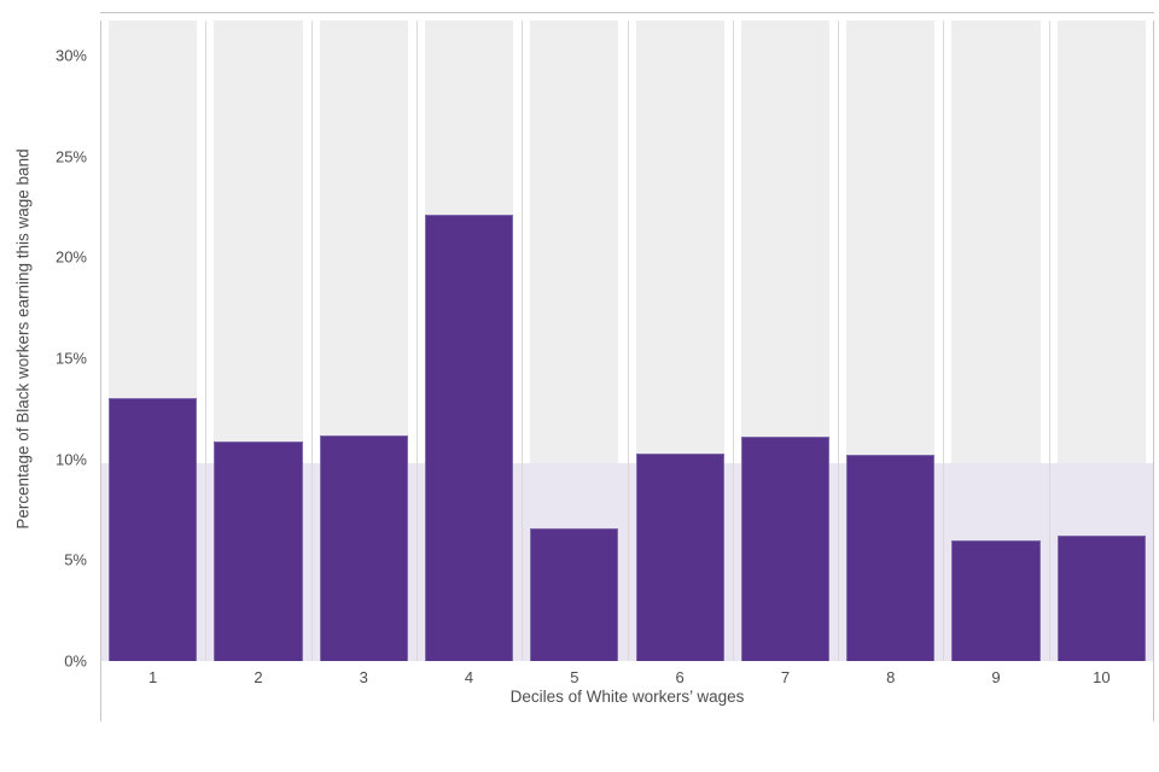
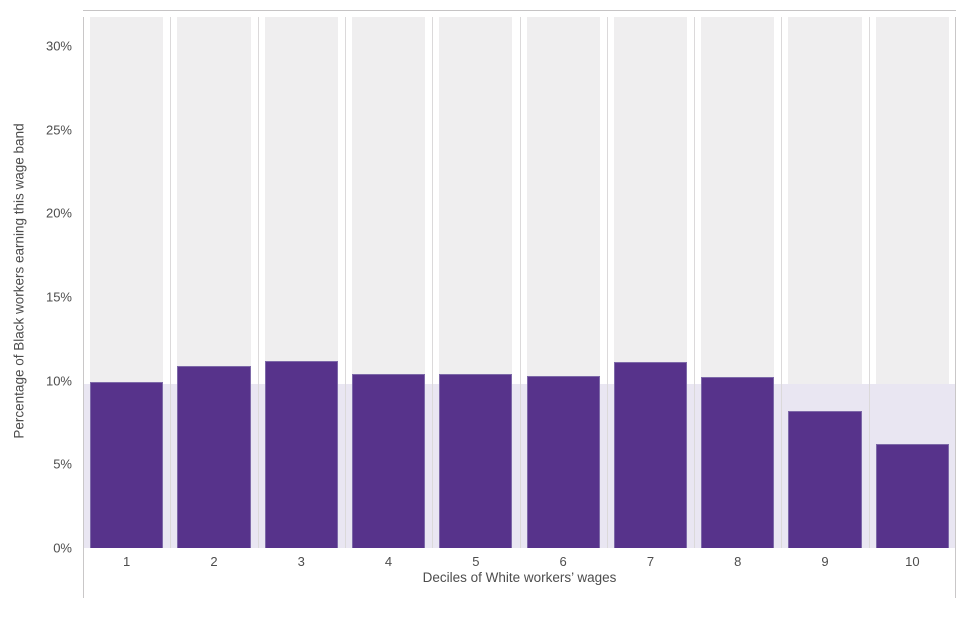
1: 13.0% -> 9.9%
4: 22.1% -> 10.4%
5: 6.6% -> 10.4%
9: 6.0% -> 8.2%
